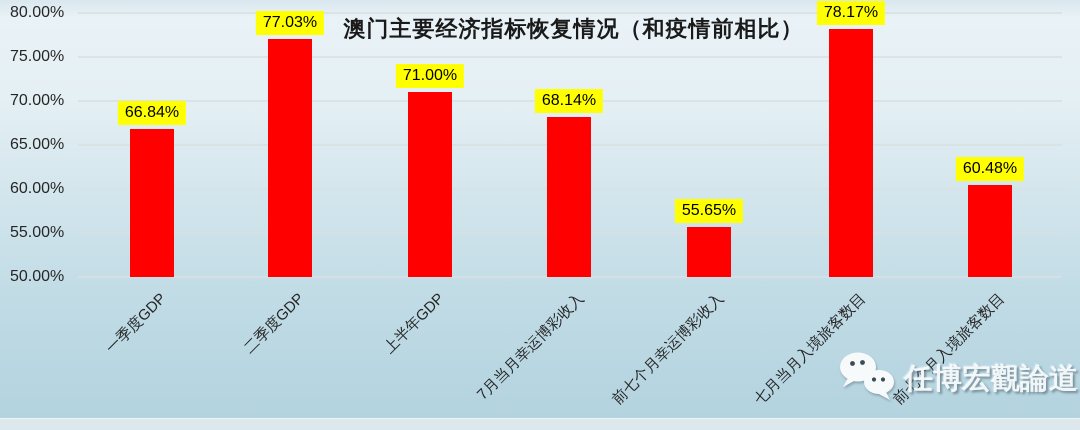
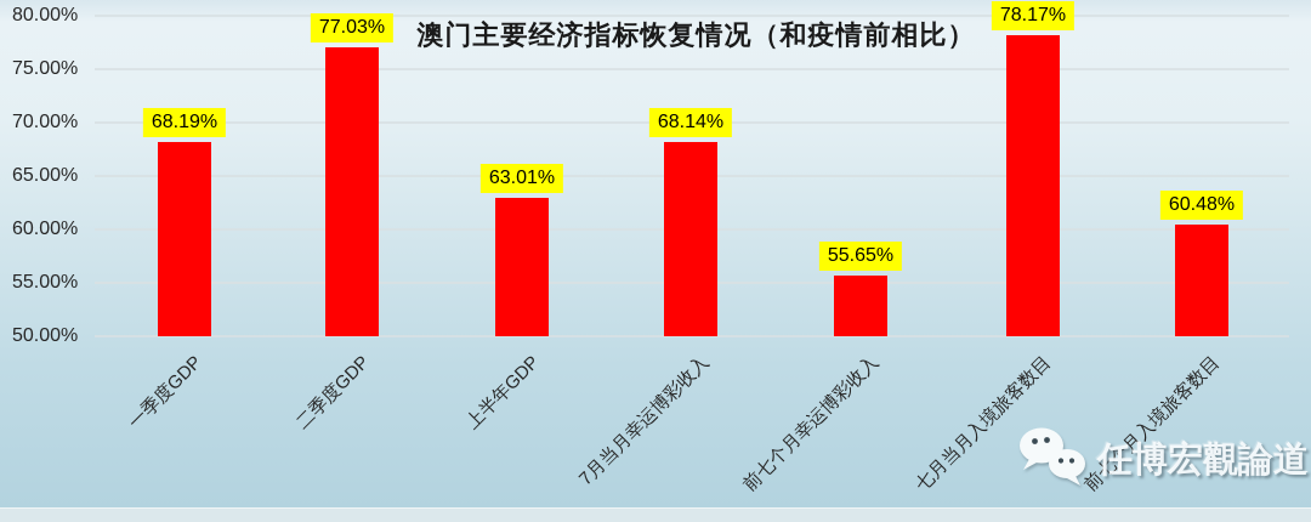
一季度GDP: 66.84% -> 68.19%
上半年GDP: 71.00% -> 63.01%
